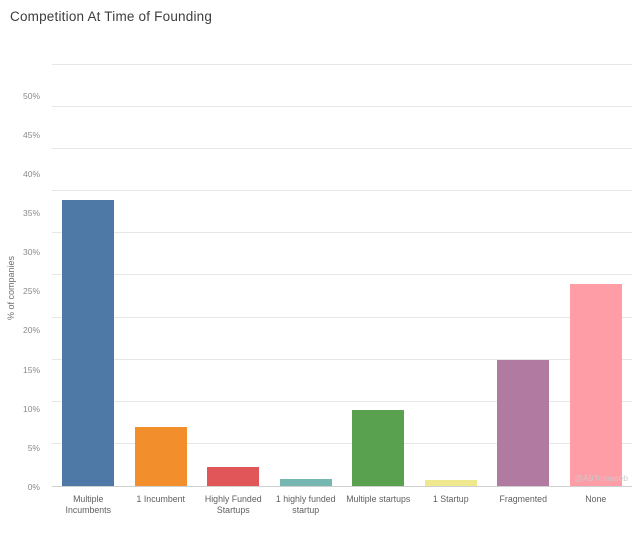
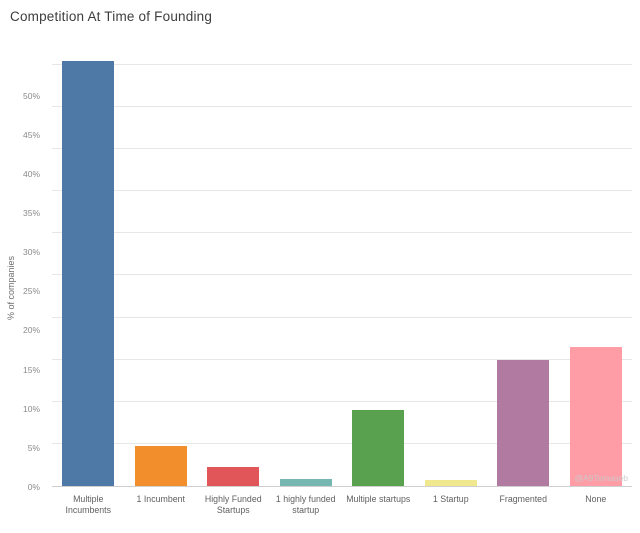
Multiple Incumbents: 34% -> 50%
1 Incumbent: 7% -> 5%
None: 24% -> 16%
